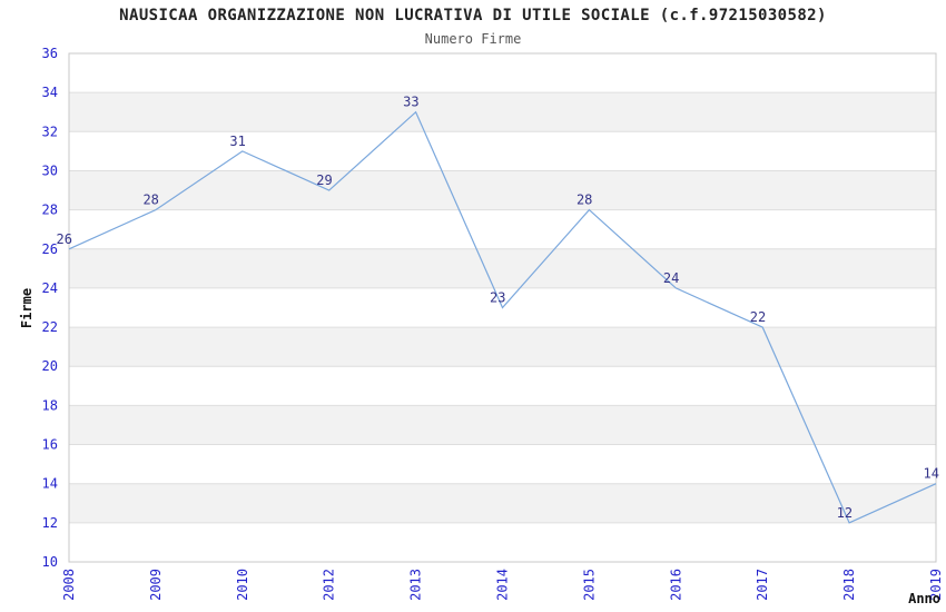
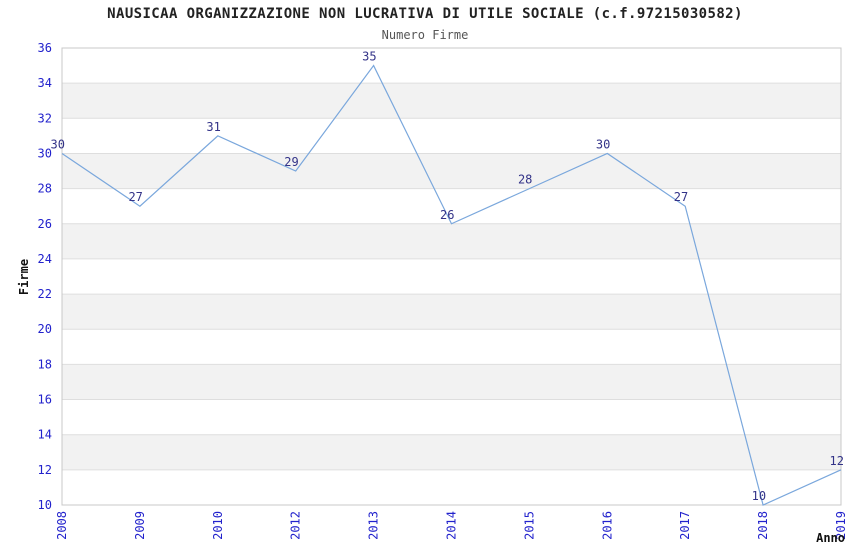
2008: 26 -> 30
2009: 28 -> 27
2013: 33 -> 35
2014: 23 -> 26
2016: 24 -> 30
2017: 22 -> 27
2018: 12 -> 10
2019: 14 -> 12
